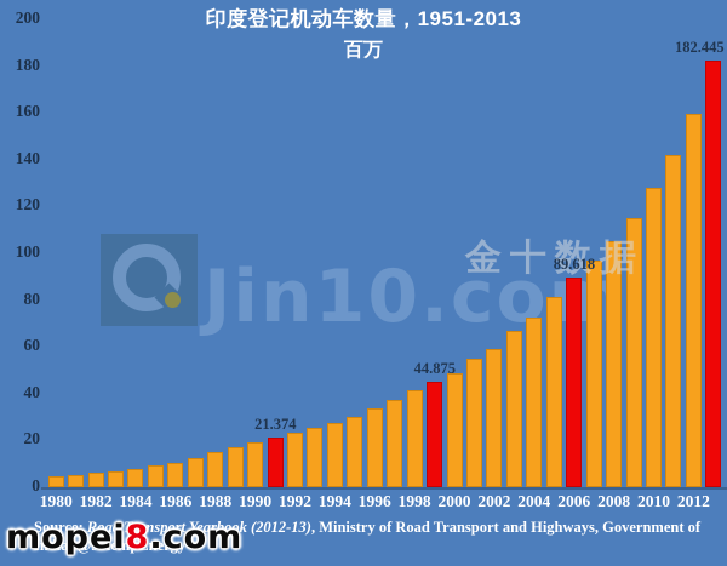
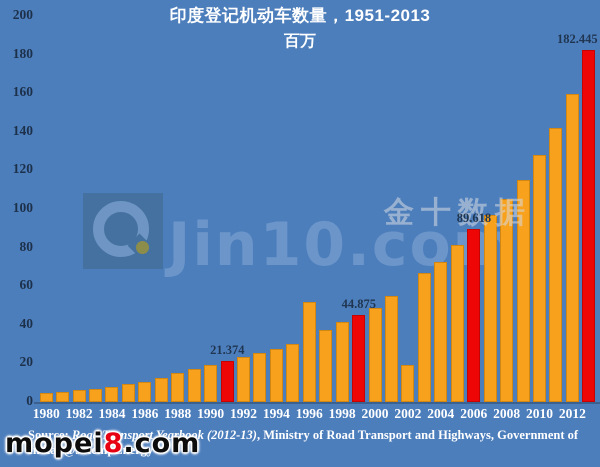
1996: 34 -> 52
2002: 59 -> 19
